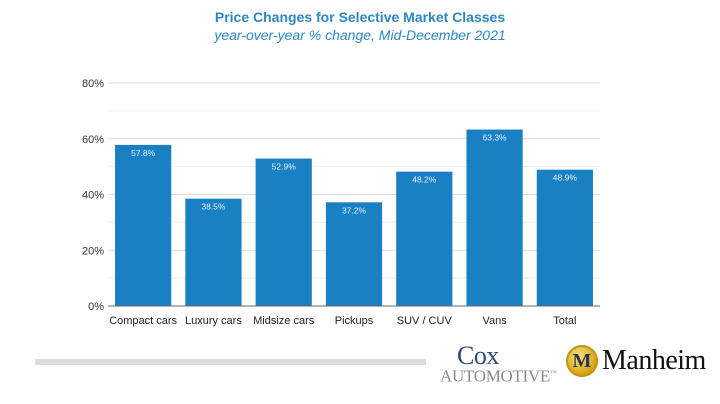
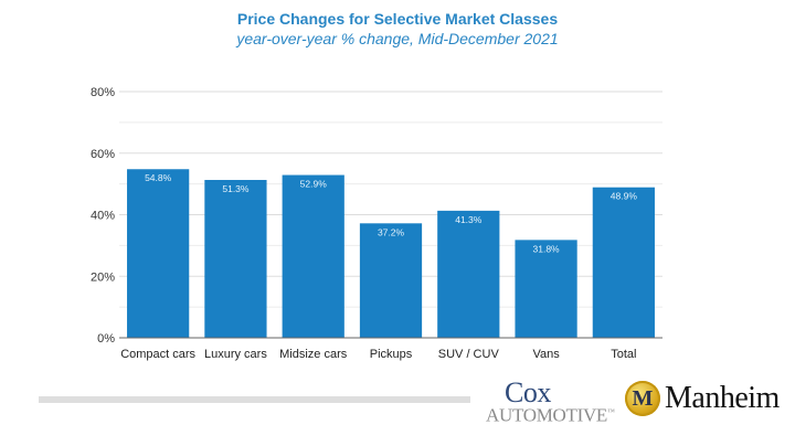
Compact cars: 57.8% -> 54.8%
Luxury cars: 38.5% -> 51.3%
SUV / CUV: 48.2% -> 41.3%
Vans: 63.3% -> 31.8%
